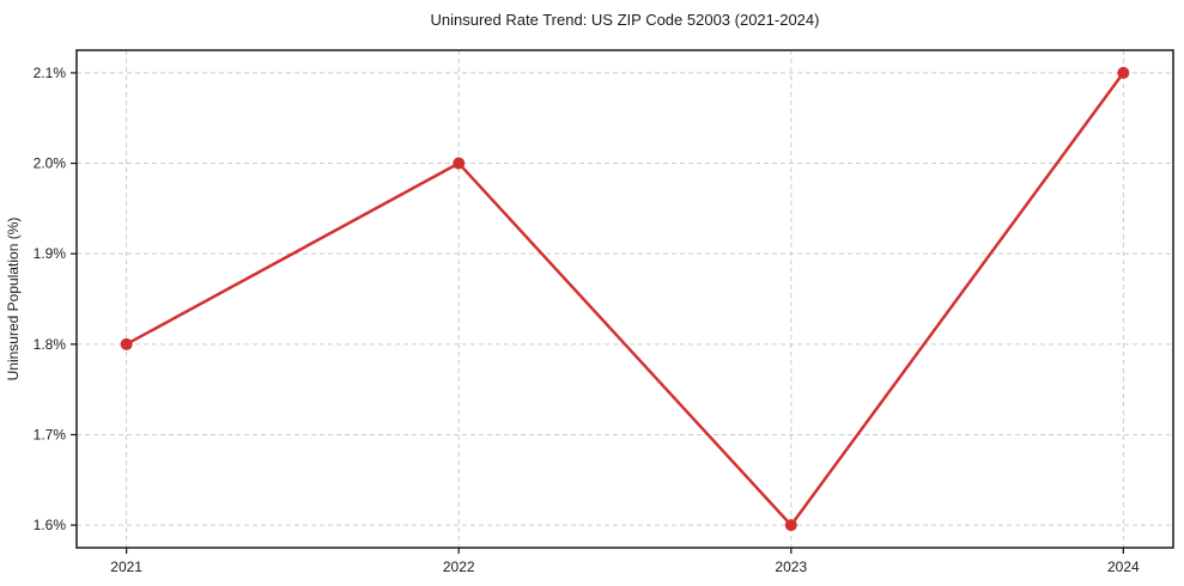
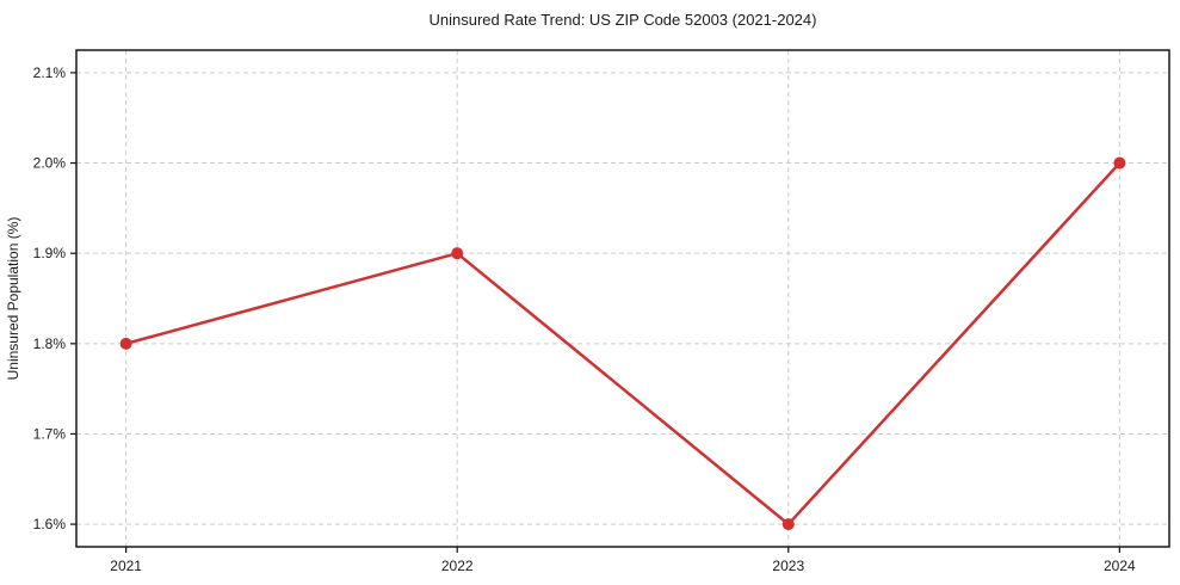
2022: 2.0% -> 1.9%
2024: 2.1% -> 2.0%
